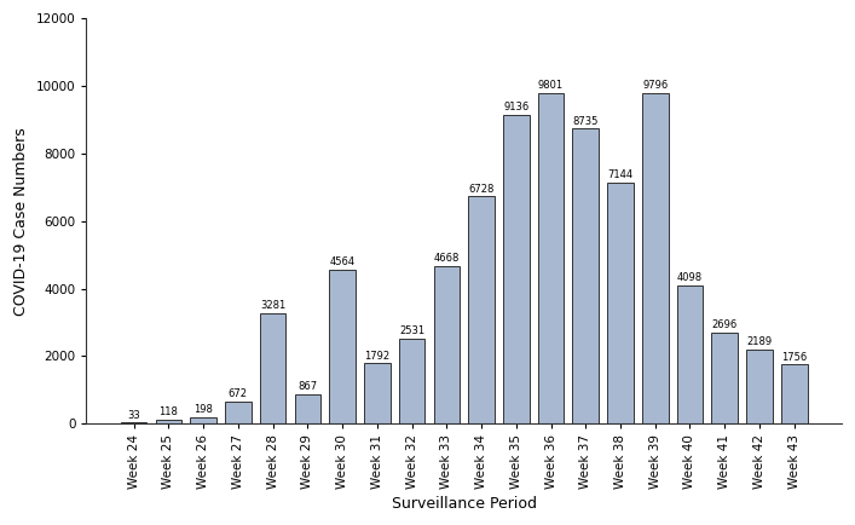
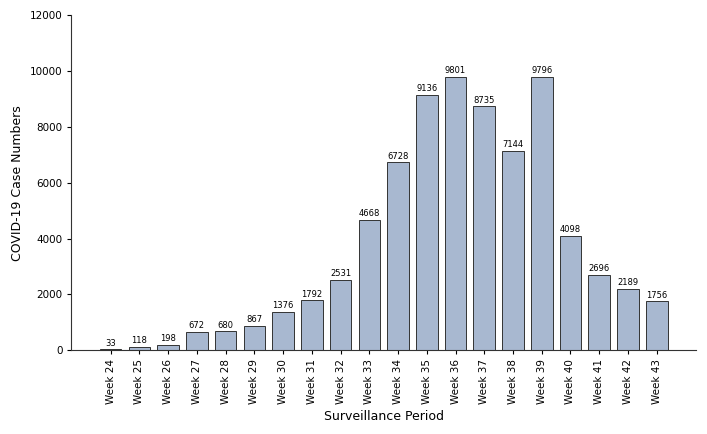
Week 28: 3281 -> 680
Week 30: 4564 -> 1376
